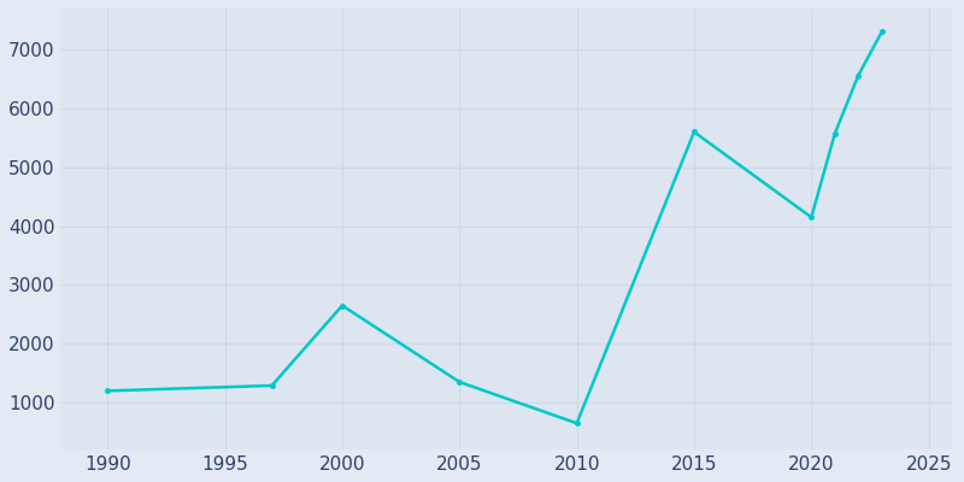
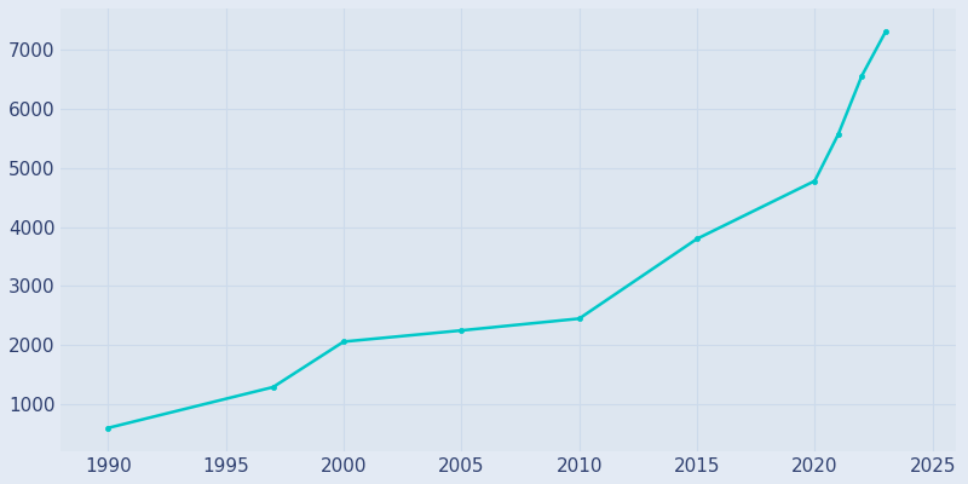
1990: 1200 -> 600
2000: 2650 -> 2060
2005: 1350 -> 2250
2010: 650 -> 2450
2015: 5600 -> 3800
2020: 4150 -> 4780
